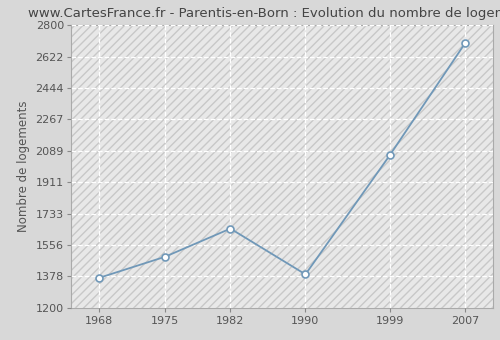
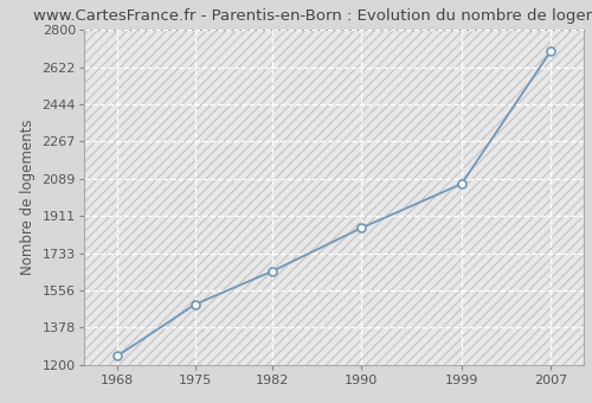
1968: 1370 -> 1240
1990: 1390 -> 1860
